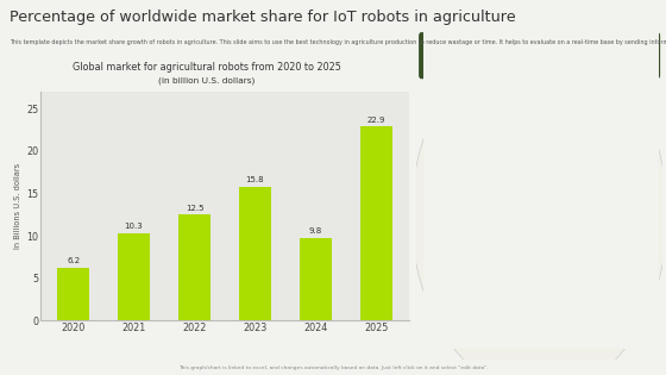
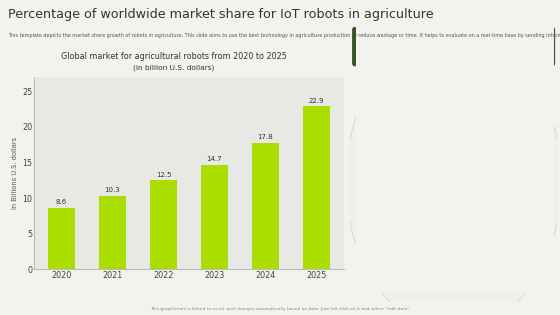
2020: 6.2 -> 8.6
2023: 15.8 -> 14.7
2024: 9.8 -> 17.8
